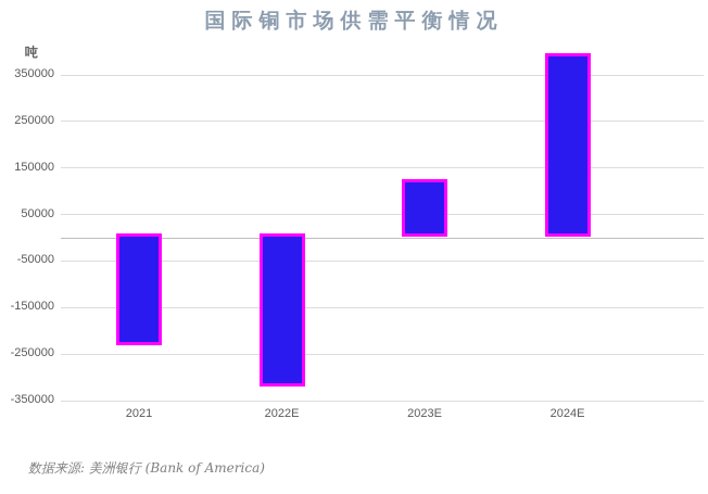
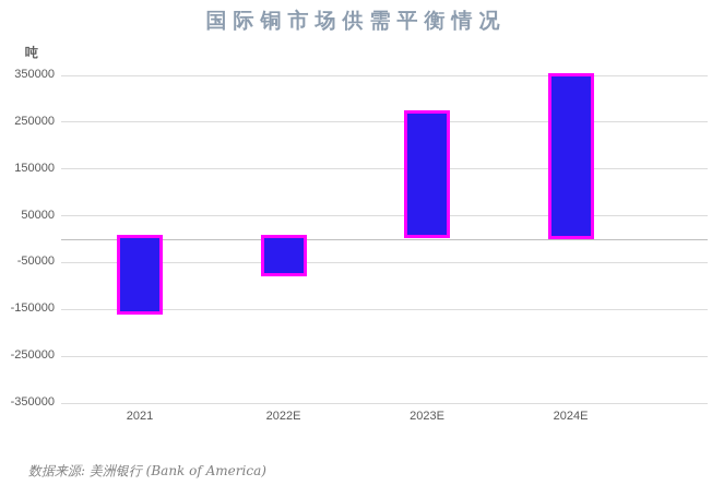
2021: -230000 -> -160000
2022E: -320000 -> -80000
2023E: 120000 -> 270000
2024E: 390000 -> 350000
